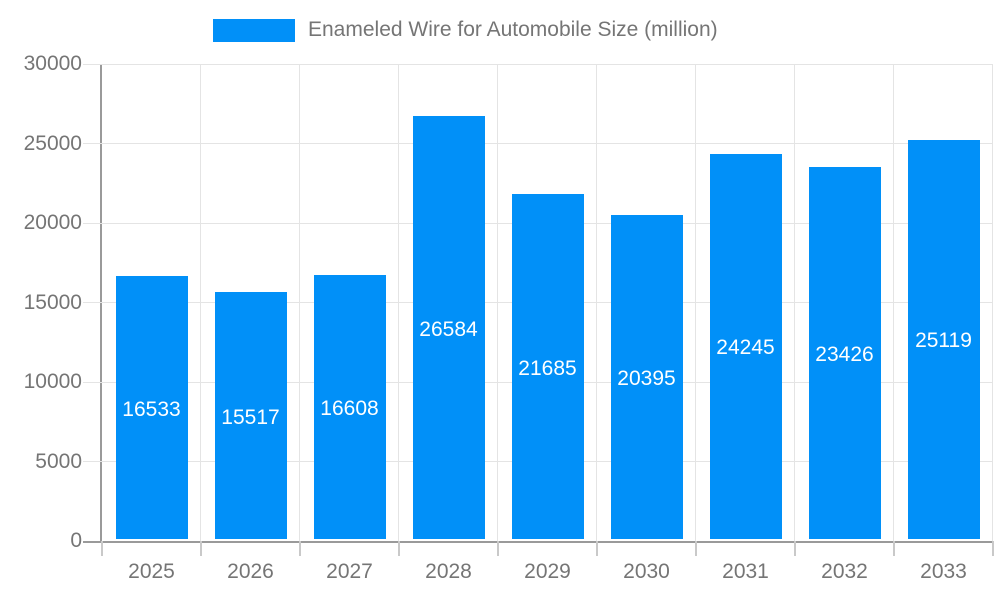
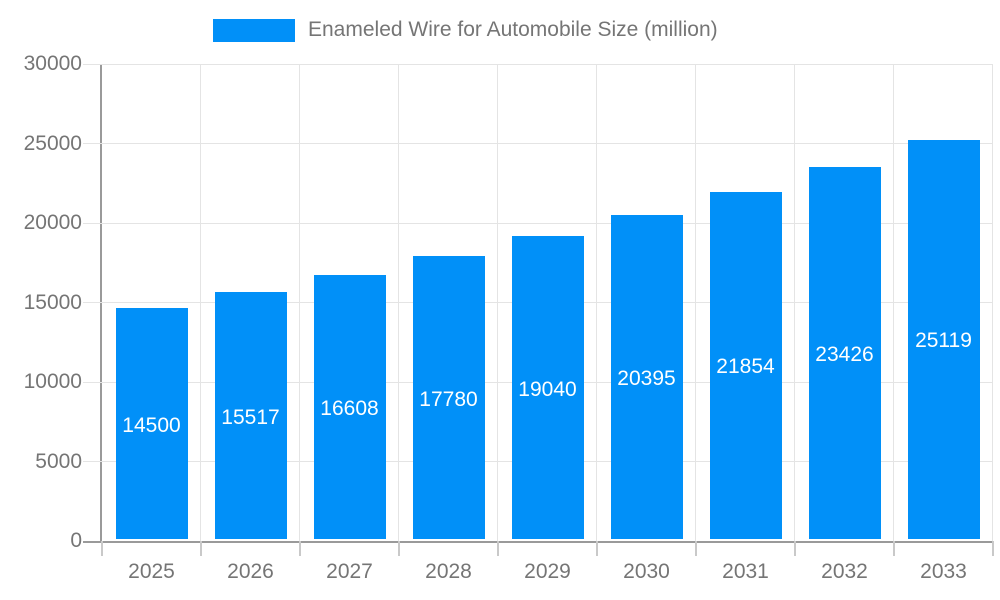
2025: 16533 -> 14500
2028: 26584 -> 17780
2029: 21685 -> 19040
2031: 24245 -> 21854
